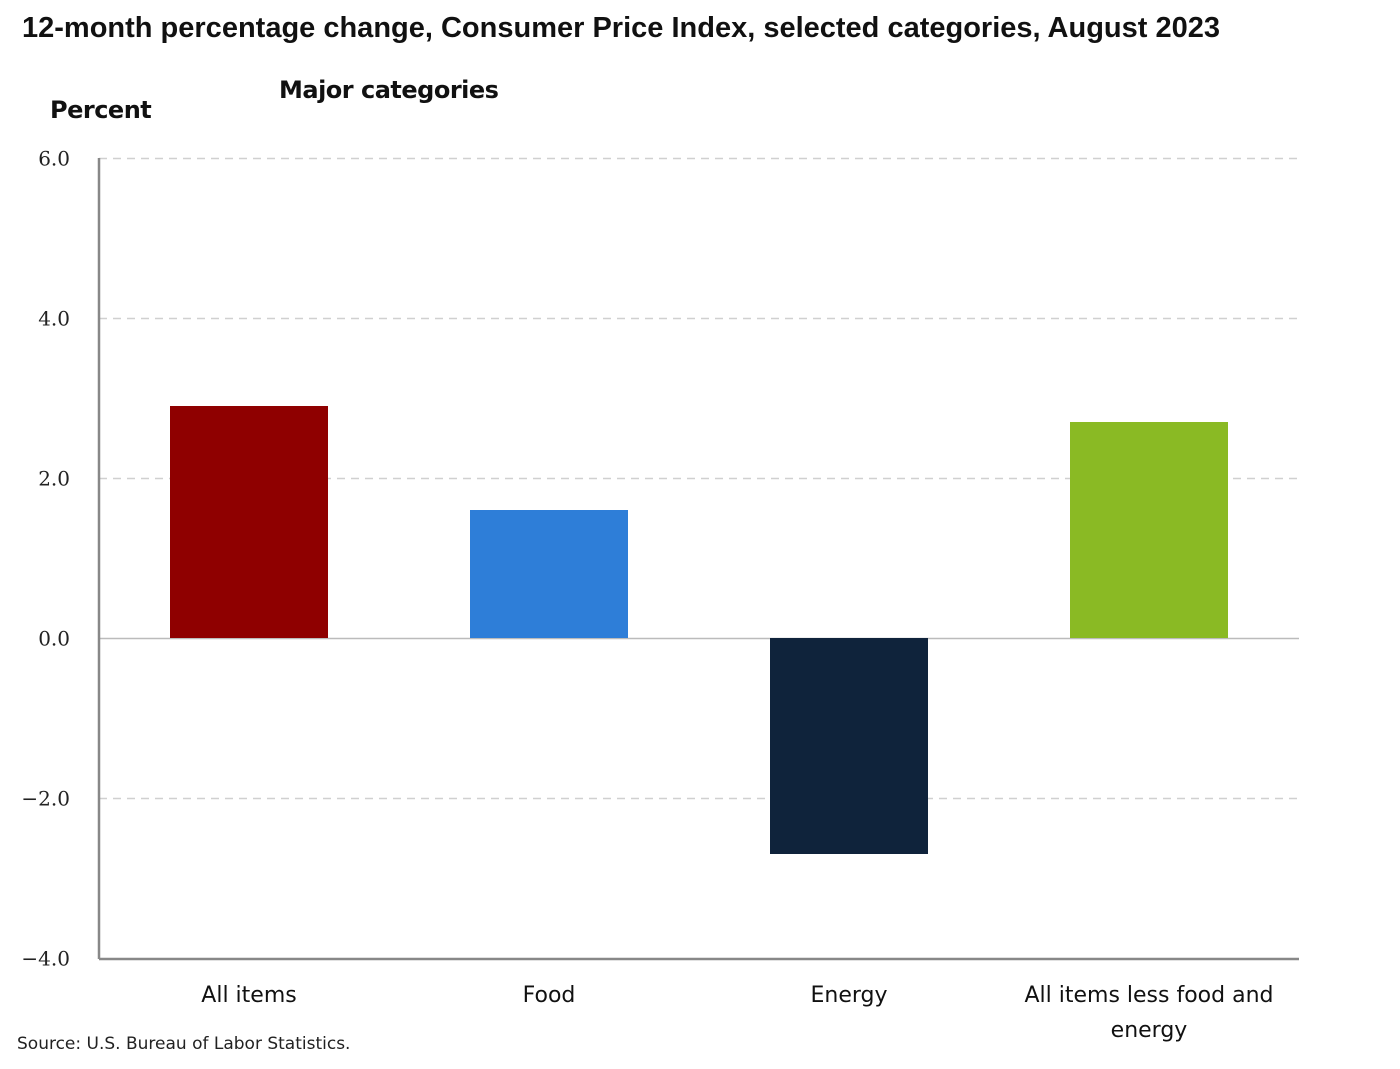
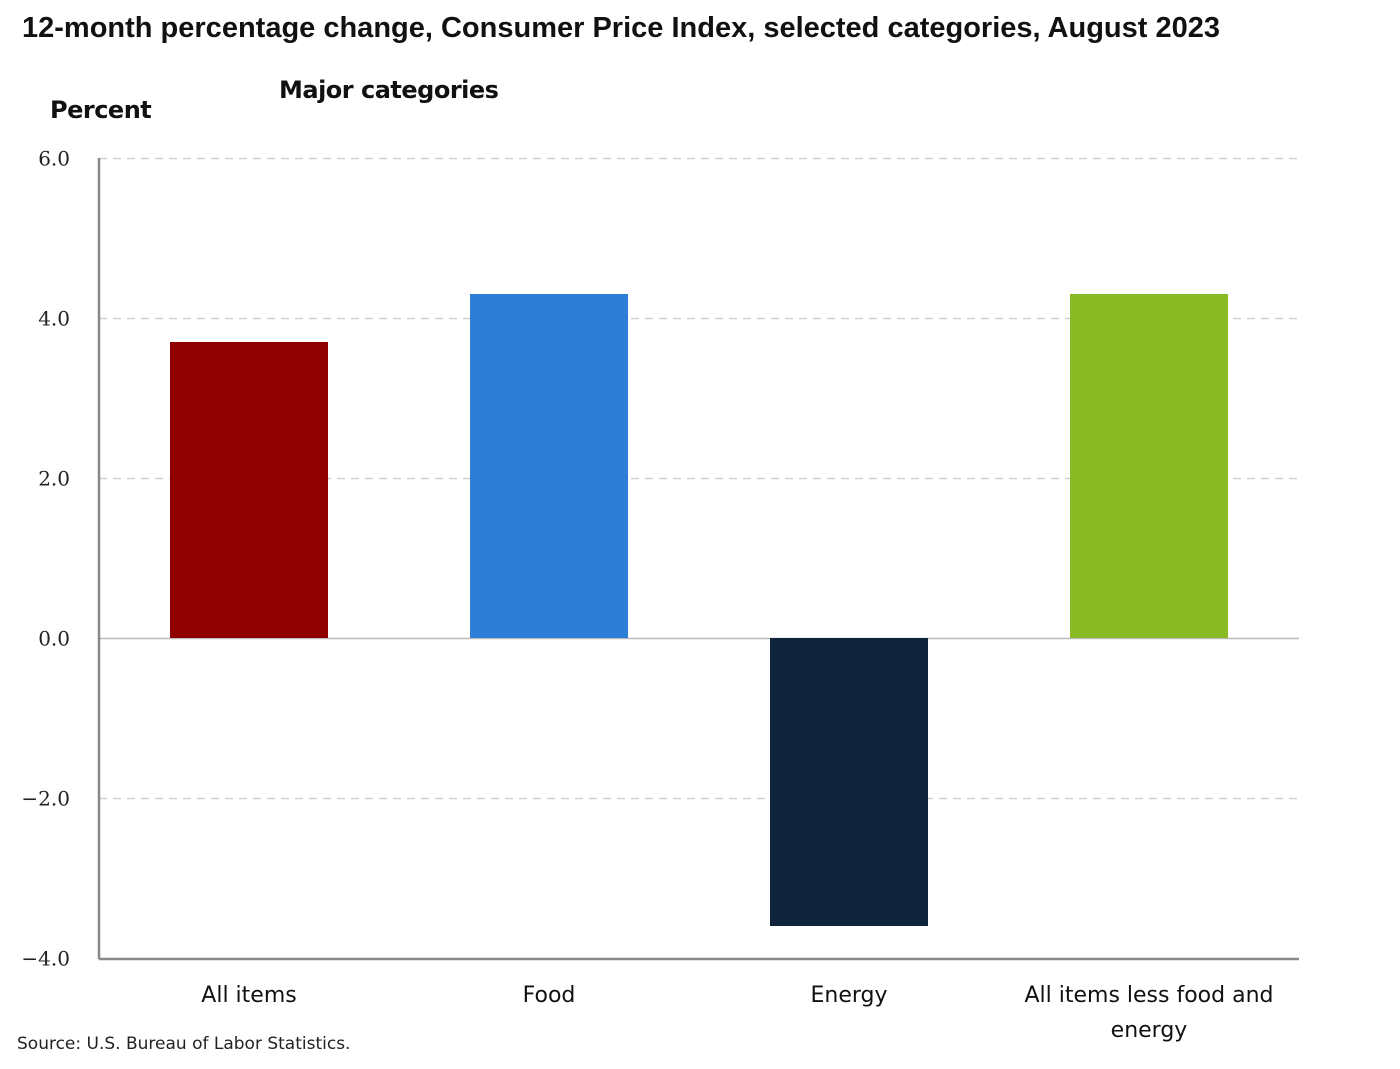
All items: 2.9 -> 3.7
Food: 1.6 -> 4.3
Energy: -2.7 -> -3.6
All items less food and energy: 2.7 -> 4.3
